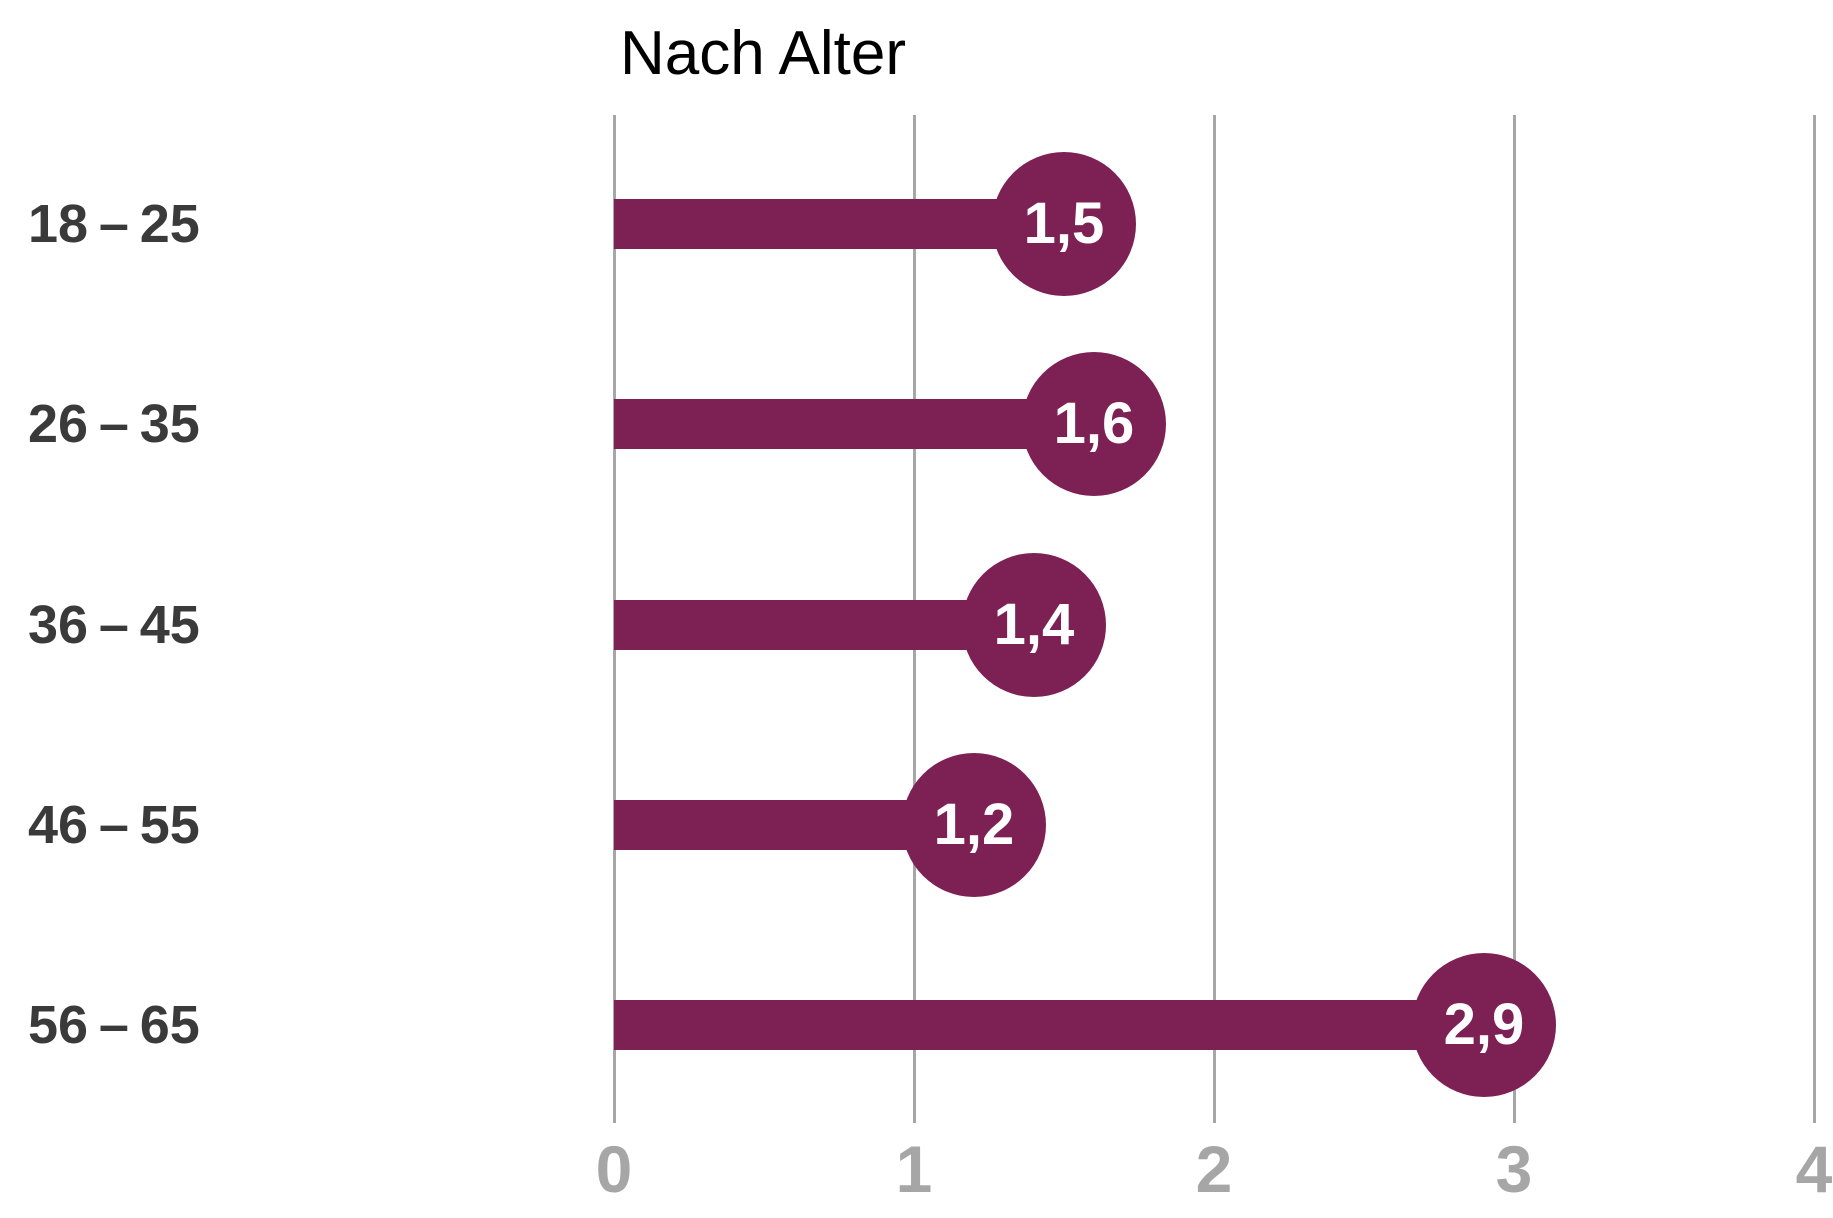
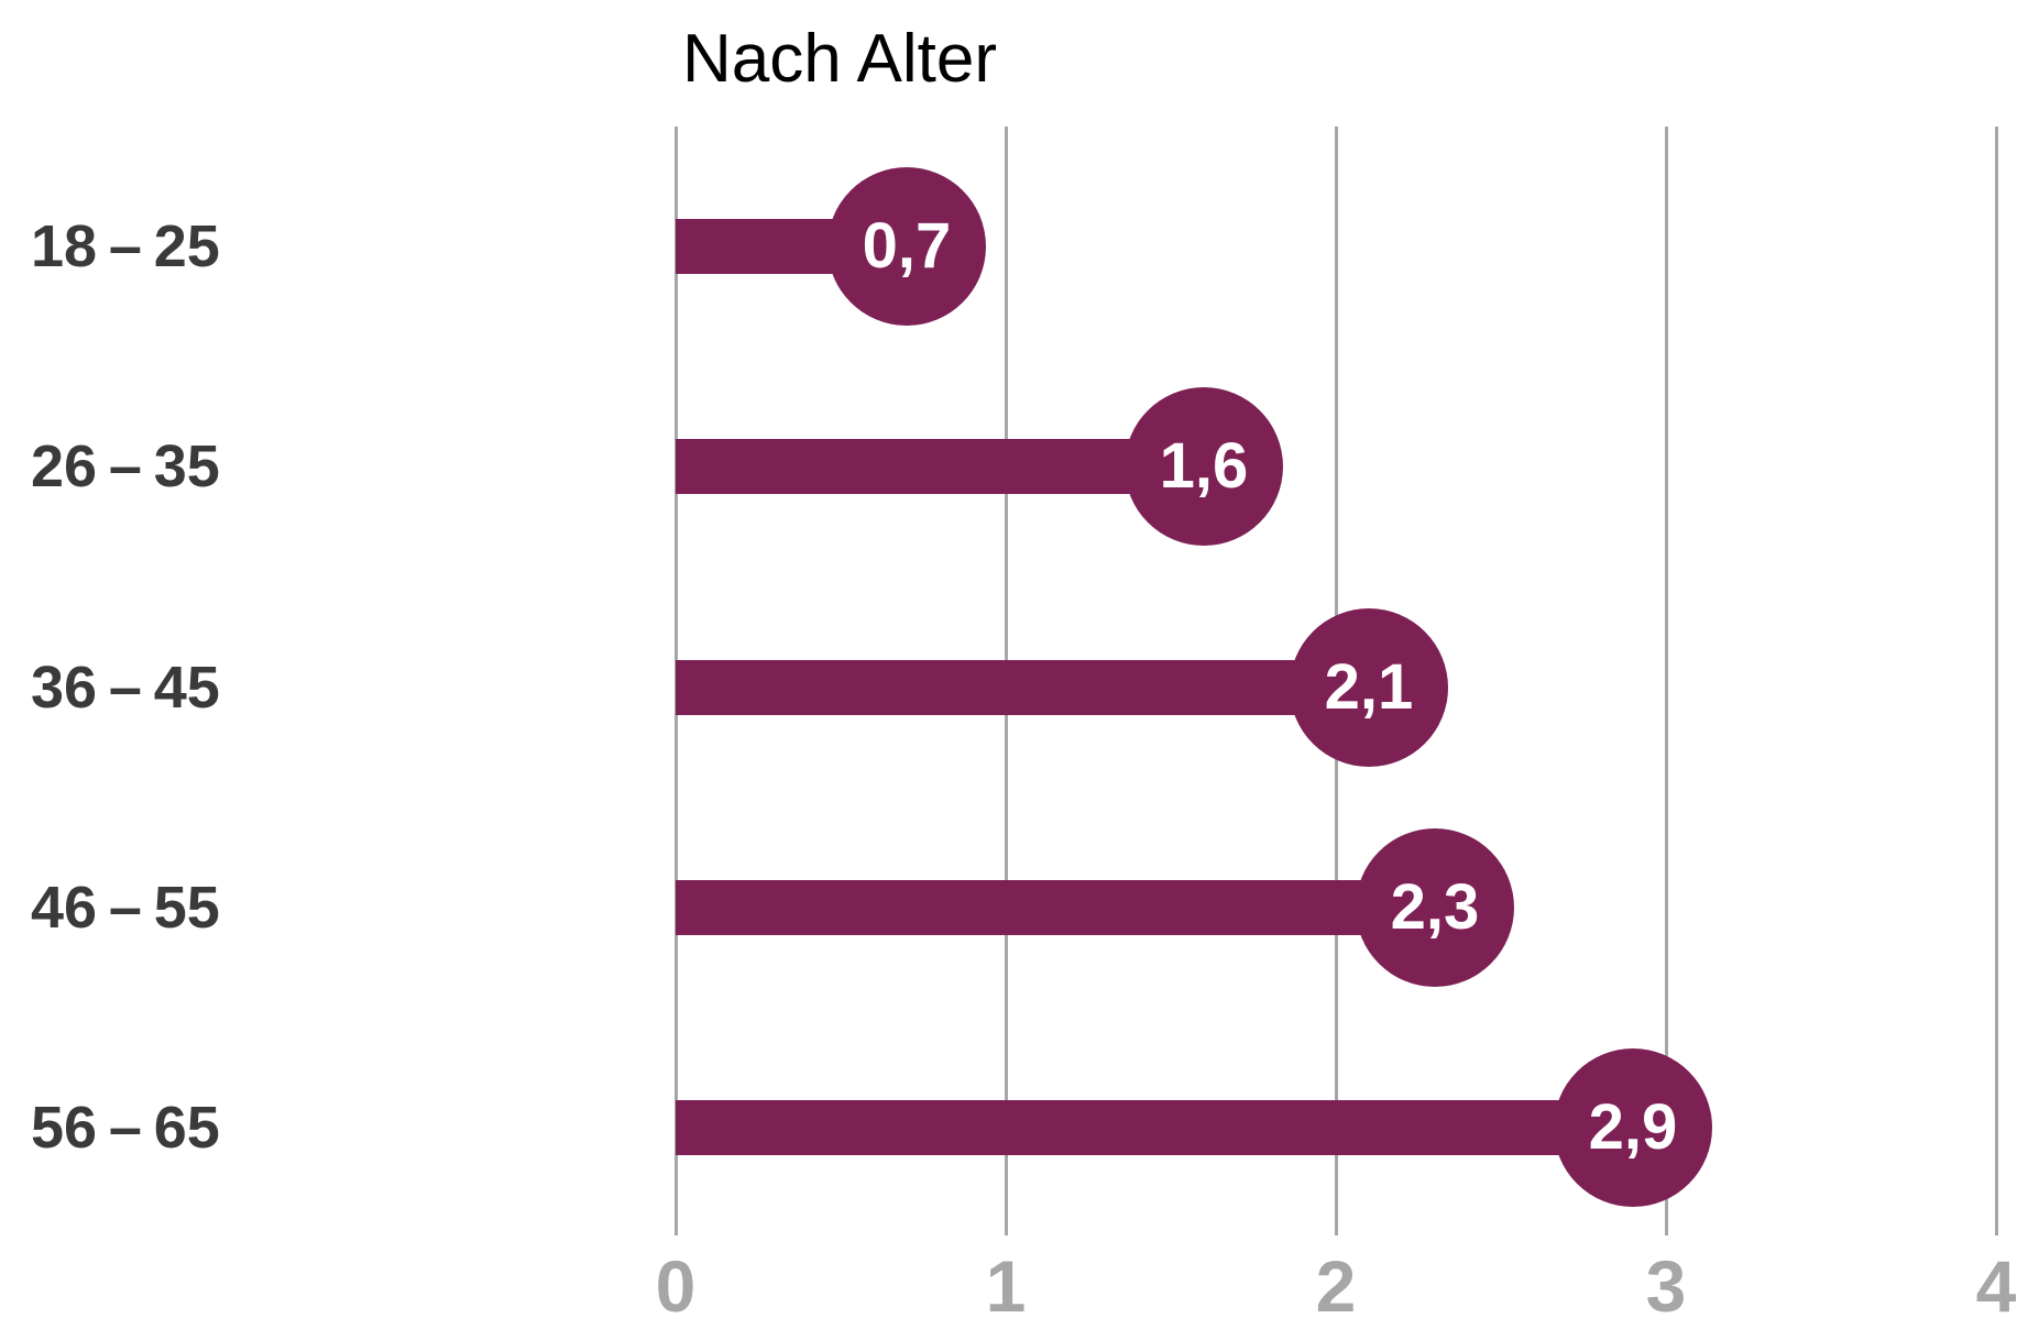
18 – 25: 1,5 -> 0,7
36 – 45: 1,4 -> 2,1
46 – 55: 1,2 -> 2,3
